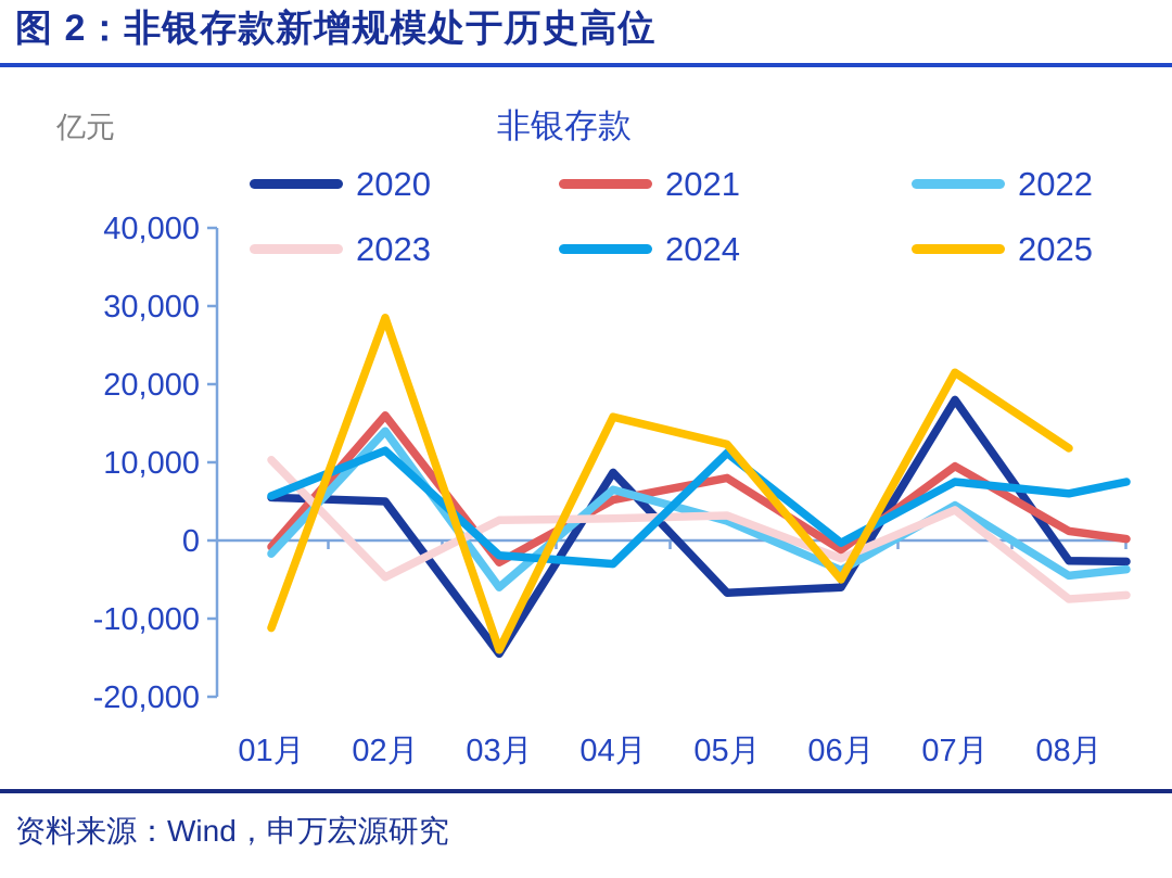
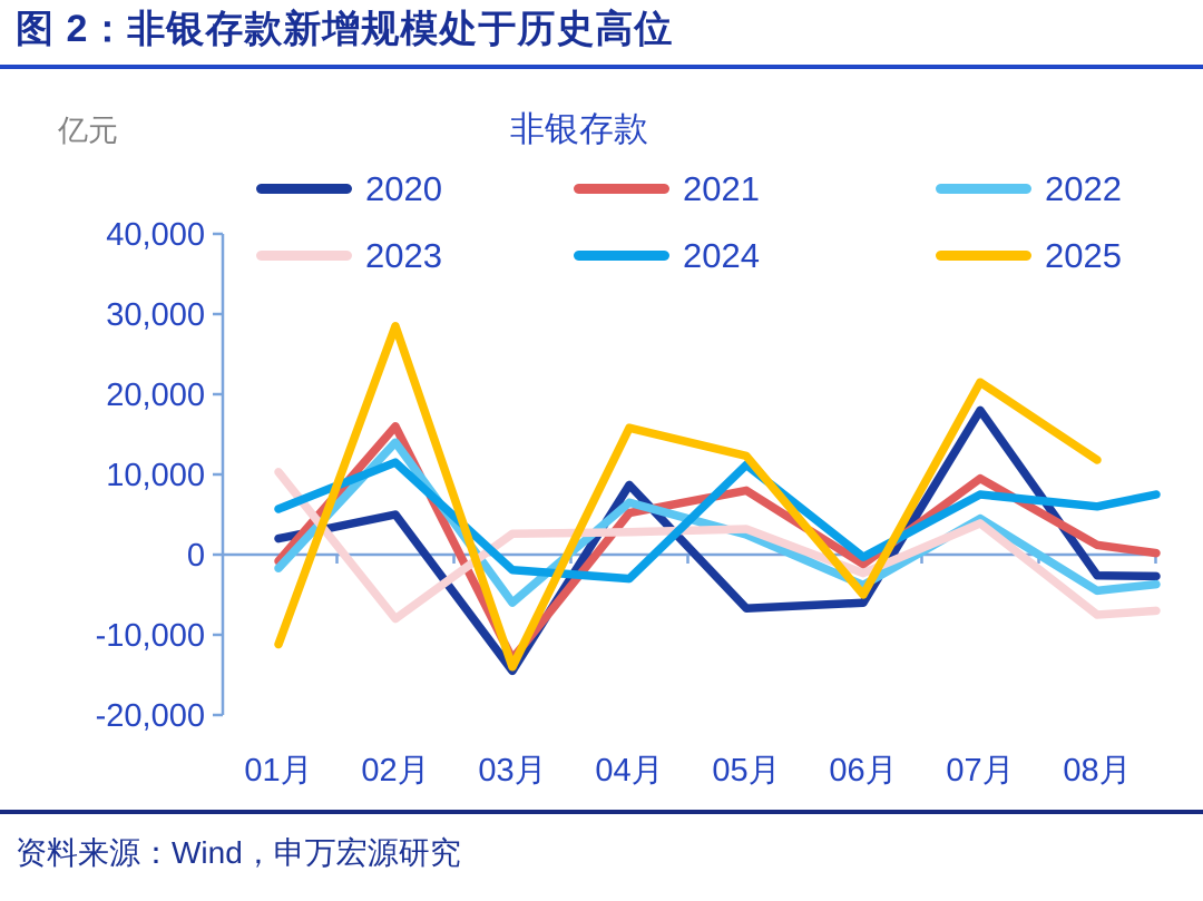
2020/01月: 6000 -> 2000
2023/02月: -5000 -> -8000
2021/03月: -3000 -> -13000
